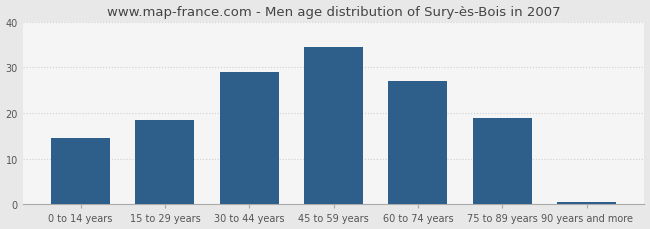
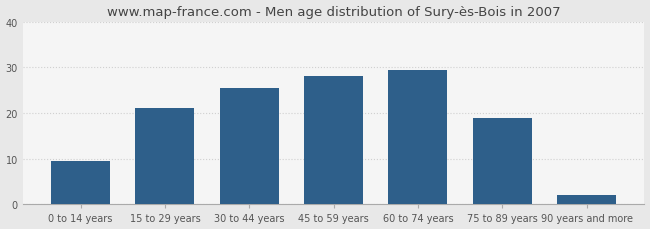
0 to 14 years: 14.5 -> 9.5
15 to 29 years: 18.5 -> 21.0
30 to 44 years: 29.0 -> 25.5
45 to 59 years: 34.5 -> 28.0
60 to 74 years: 27.0 -> 29.5
90 years and more: 0.5 -> 2.0
